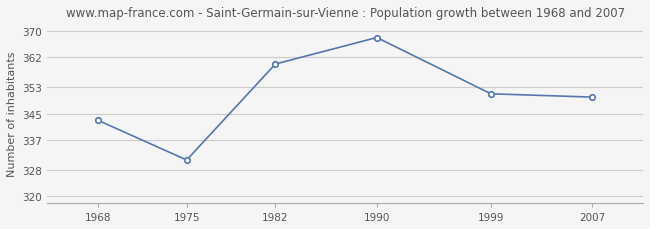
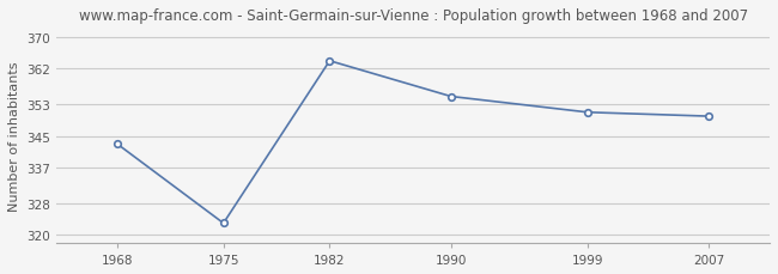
1975: 331 -> 323
1982: 360 -> 364
1990: 368 -> 355
